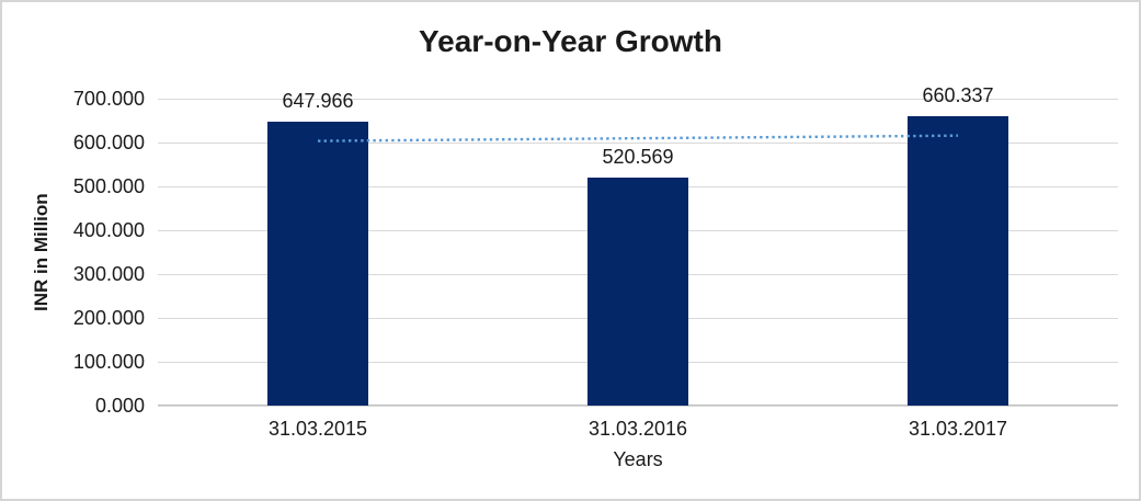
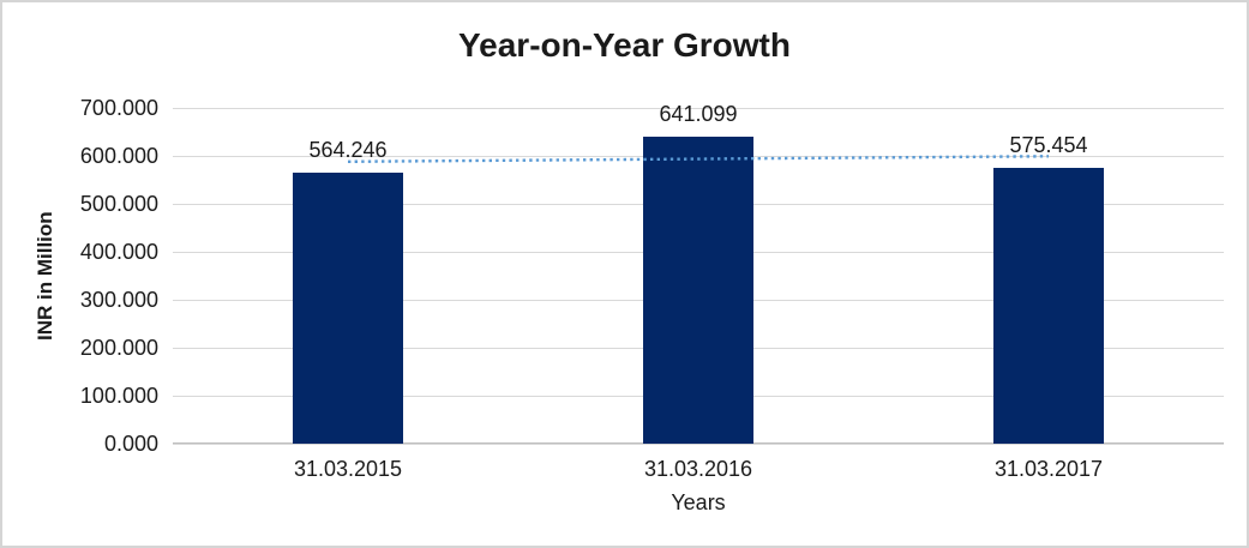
31.03.2015: 647.966 -> 564.246
31.03.2016: 520.569 -> 641.099
31.03.2017: 660.337 -> 575.454
